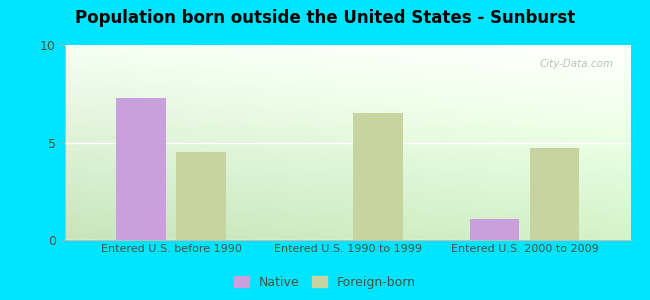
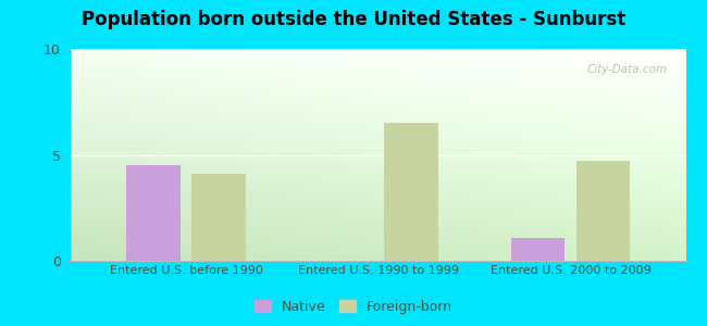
Native/Entered U.S. before 1990: 7.3 -> 4.5
Foreign-born/Entered U.S. before 1990: 4.5 -> 4.1
